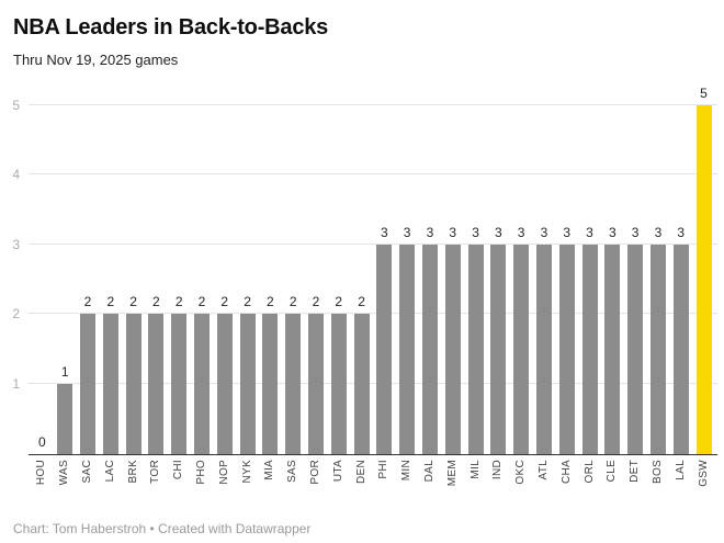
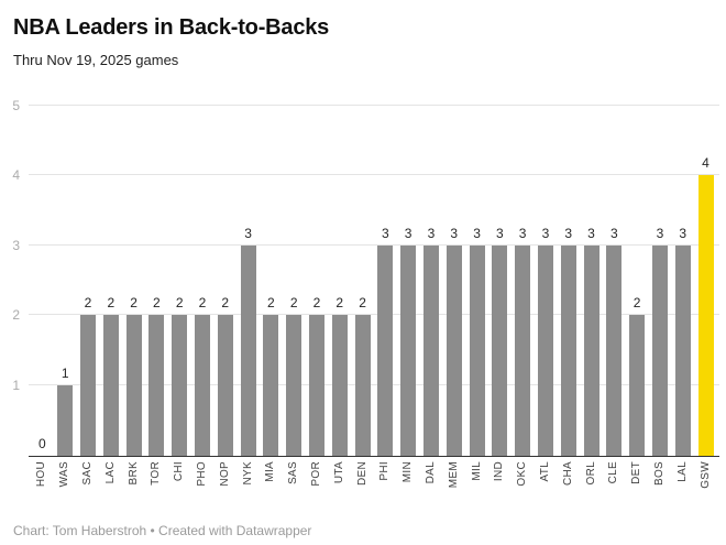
NYK: 2 -> 3
DET: 3 -> 2
GSW: 5 -> 4
